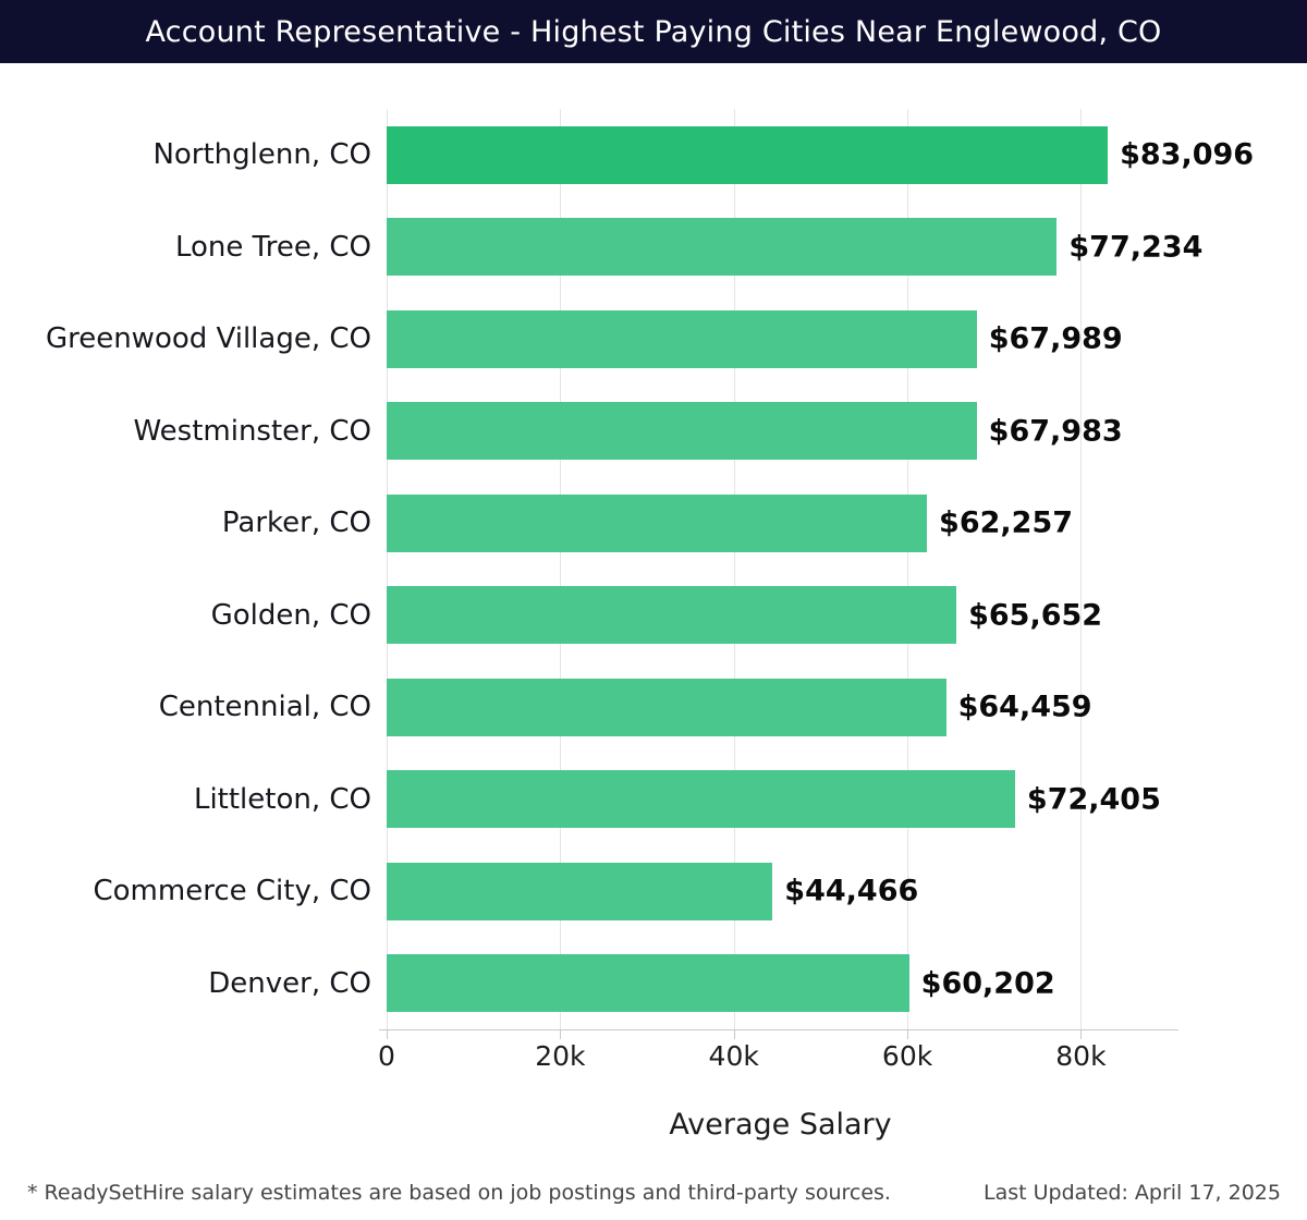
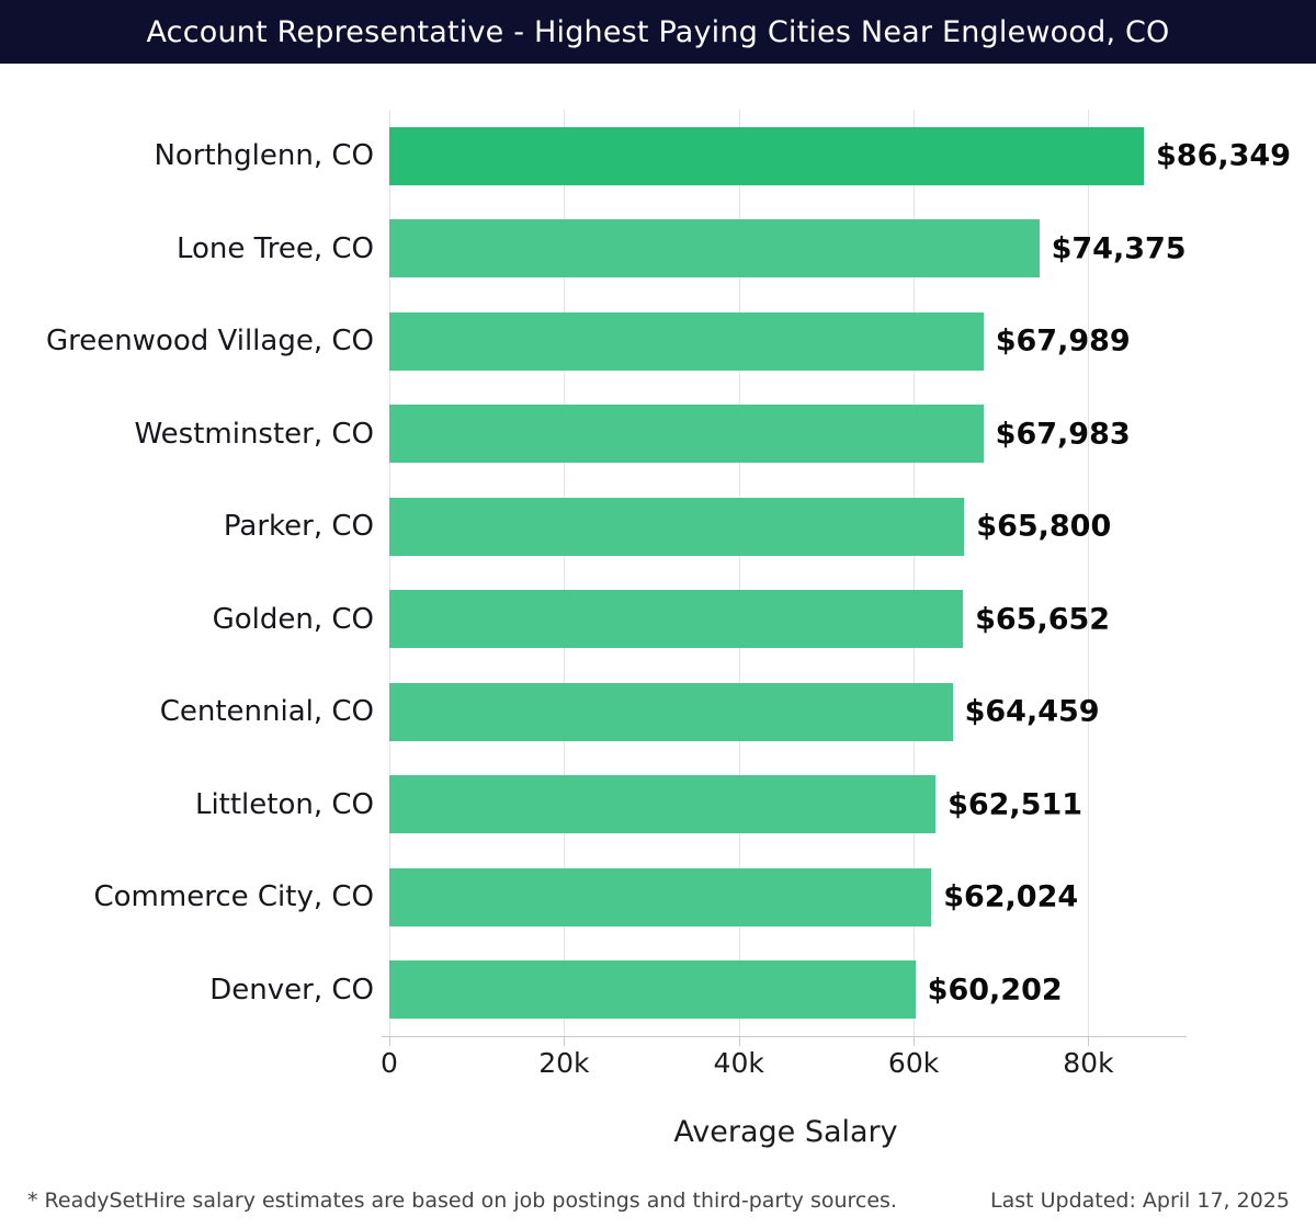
Northglenn, CO: $83,096 -> $86,349
Lone Tree, CO: $77,234 -> $74,375
Parker, CO: $62,257 -> $65,800
Littleton, CO: $72,405 -> $62,511
Commerce City, CO: $44,466 -> $62,024
